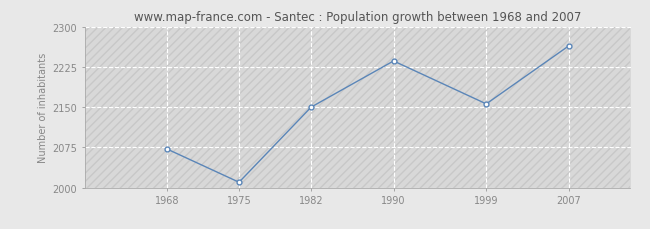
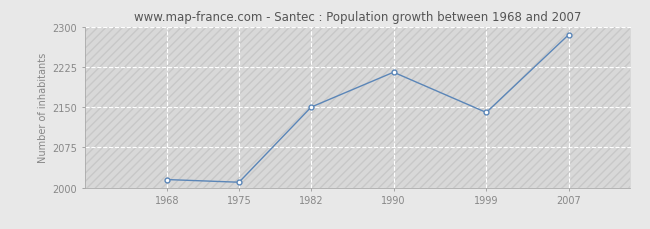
1968: 2072 -> 2015
1990: 2236 -> 2215
1999: 2156 -> 2140
2007: 2264 -> 2285
